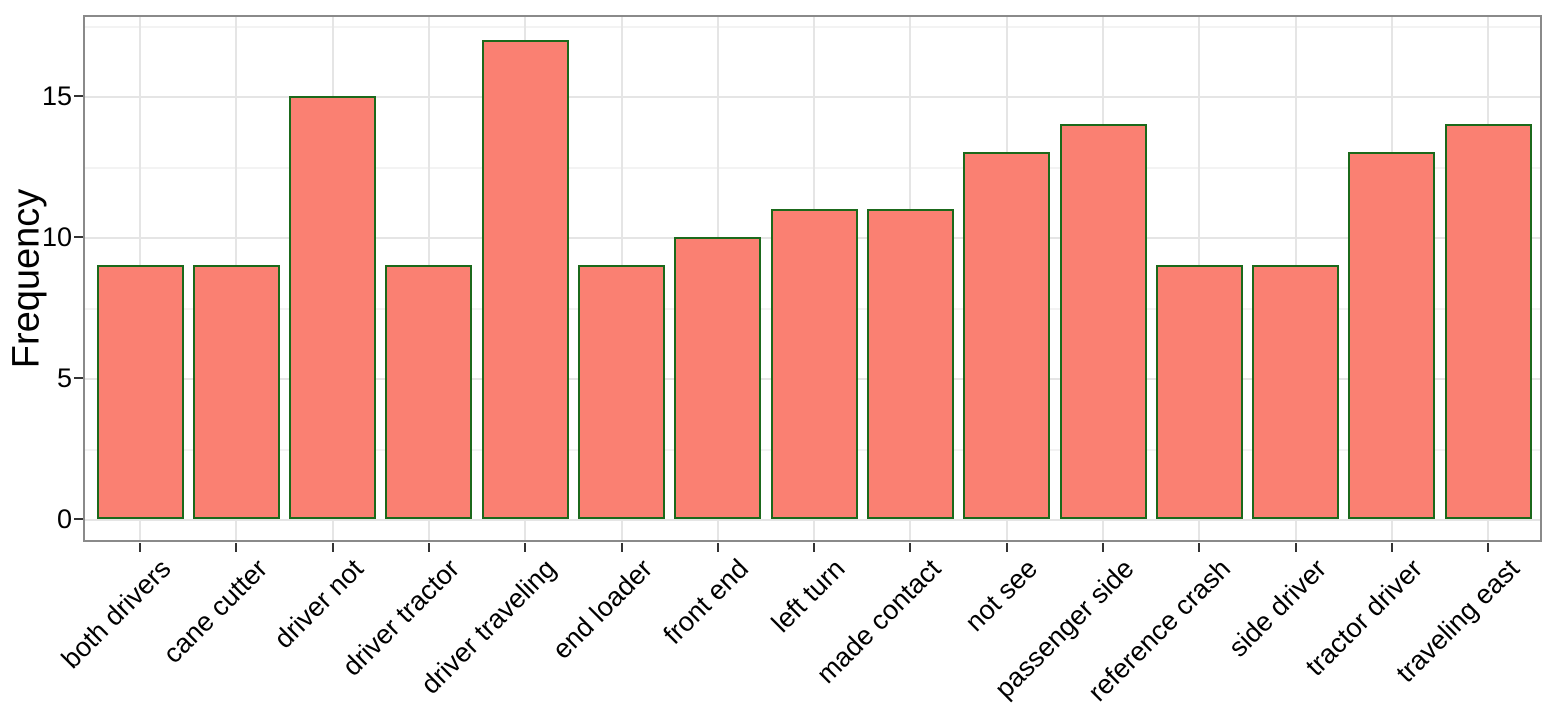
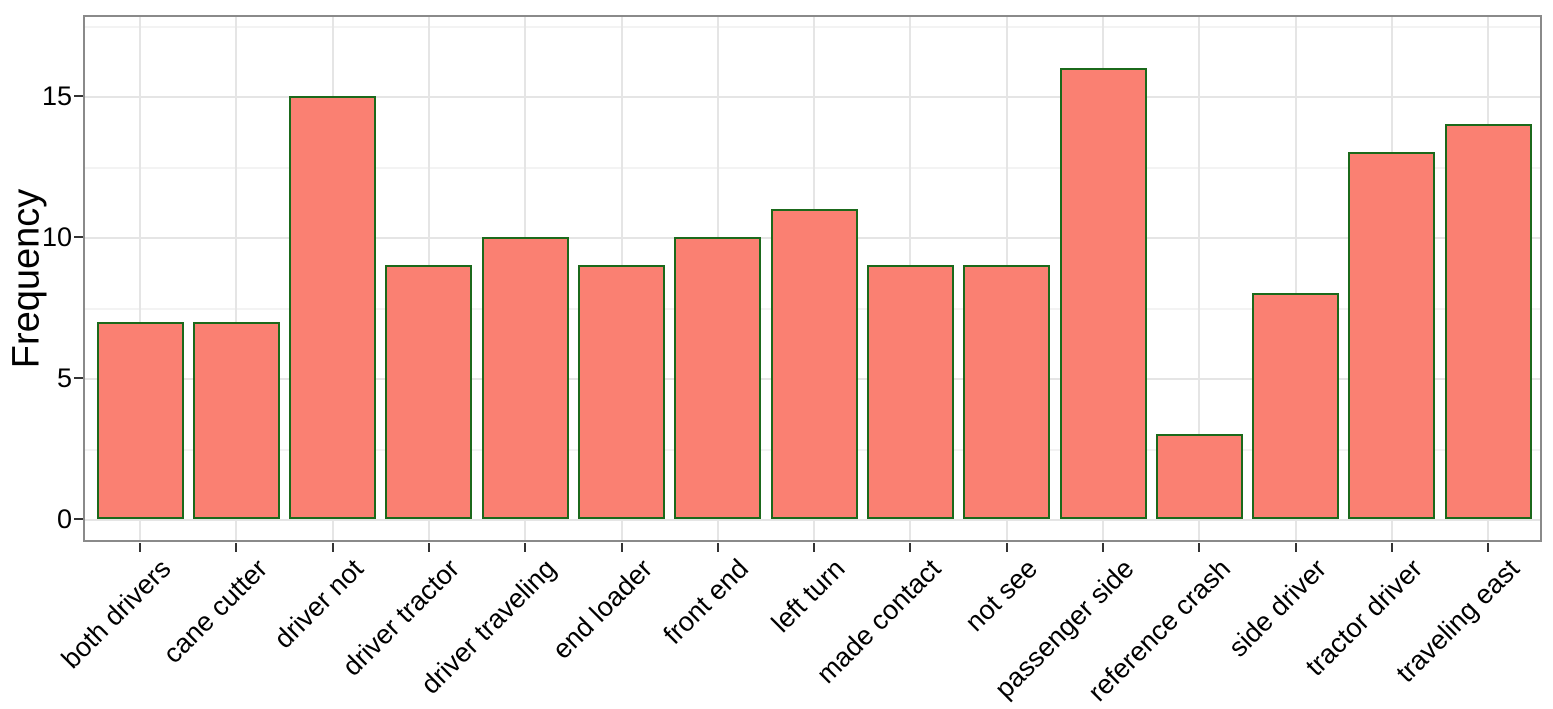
both drivers: 9 -> 7
cane cutter: 9 -> 7
driver traveling: 17 -> 10
made contact: 11 -> 9
not see: 13 -> 9
passenger side: 14 -> 16
reference crash: 9 -> 3
side driver: 9 -> 8
